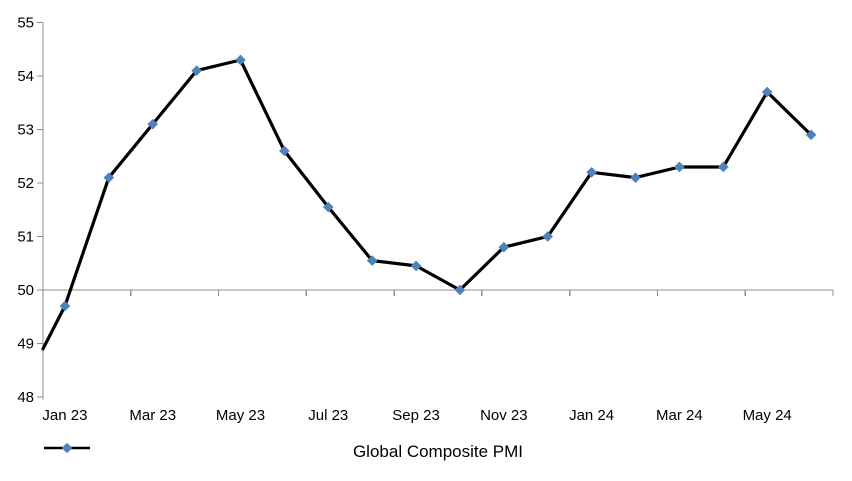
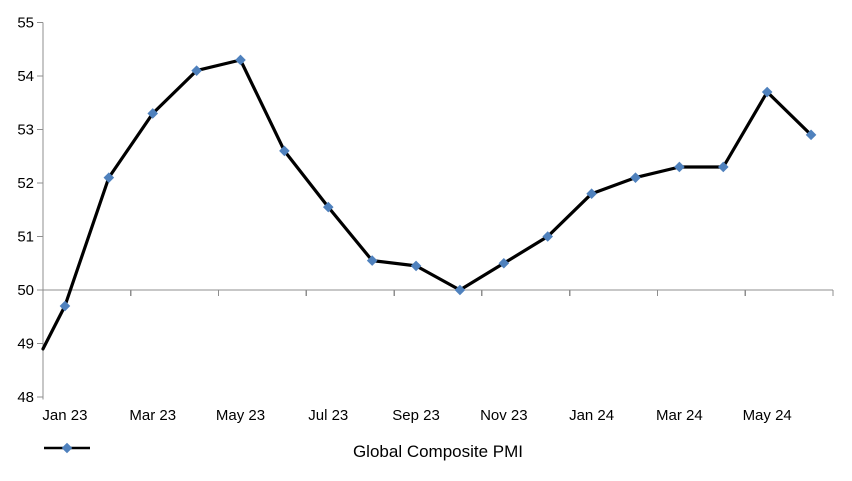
Mar 23: 53.1 -> 53.3
Nov 23: 50.8 -> 50.5
Jan 24: 52.2 -> 51.8
